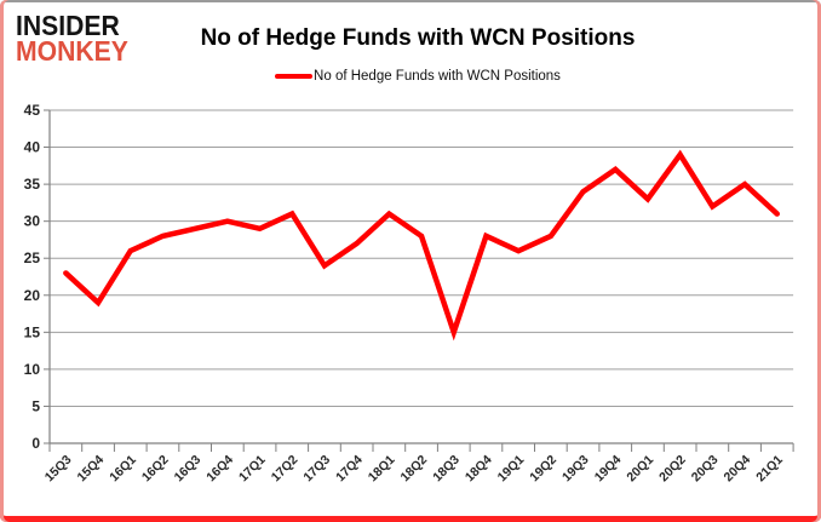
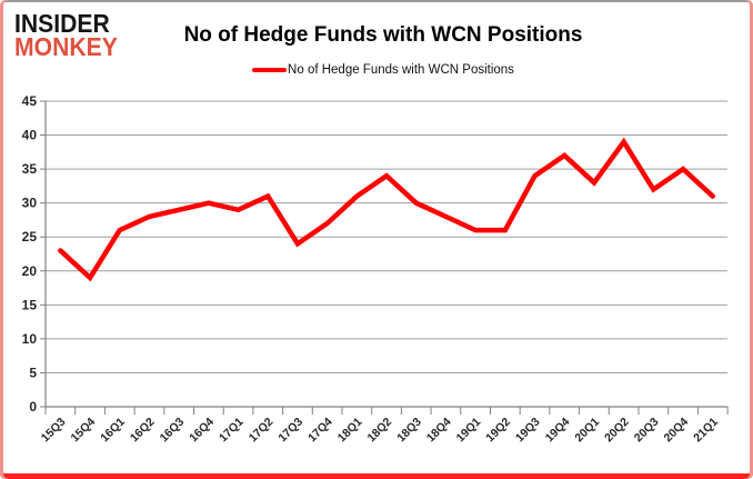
18Q2: 28 -> 34
18Q3: 15 -> 30
19Q2: 28 -> 26
